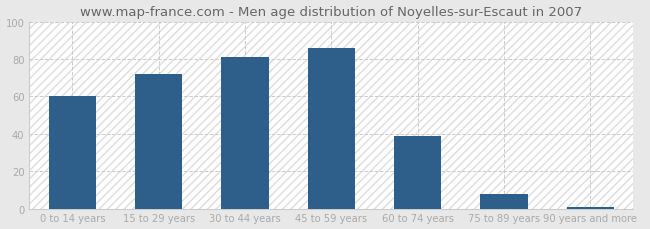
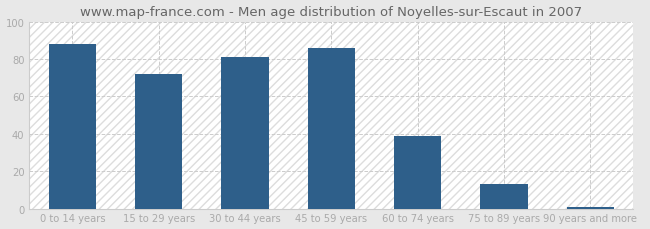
0 to 14 years: 60 -> 88
75 to 89 years: 8 -> 13
